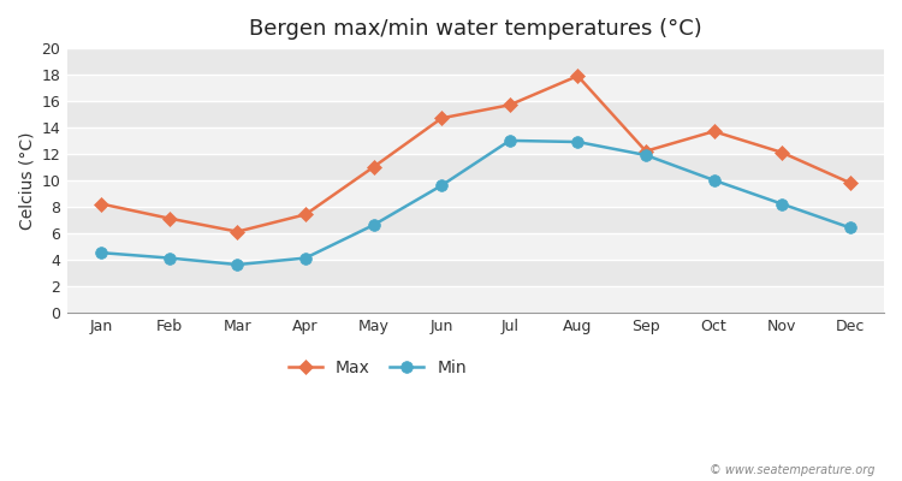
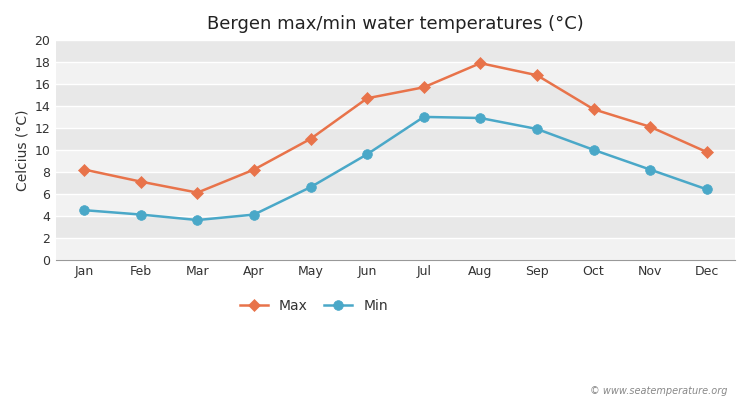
Max/Apr: 7.4 -> 8.2
Max/Sep: 12.2 -> 16.8
